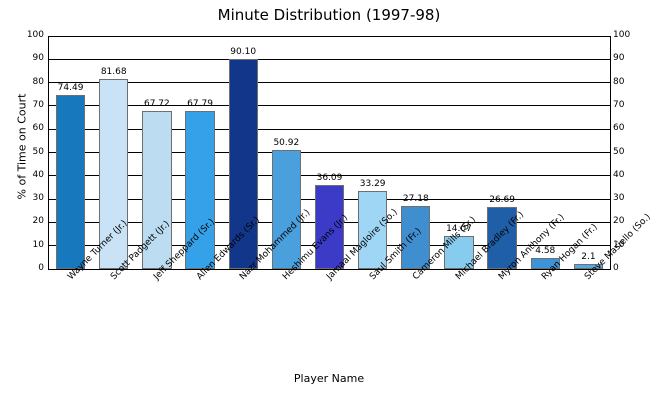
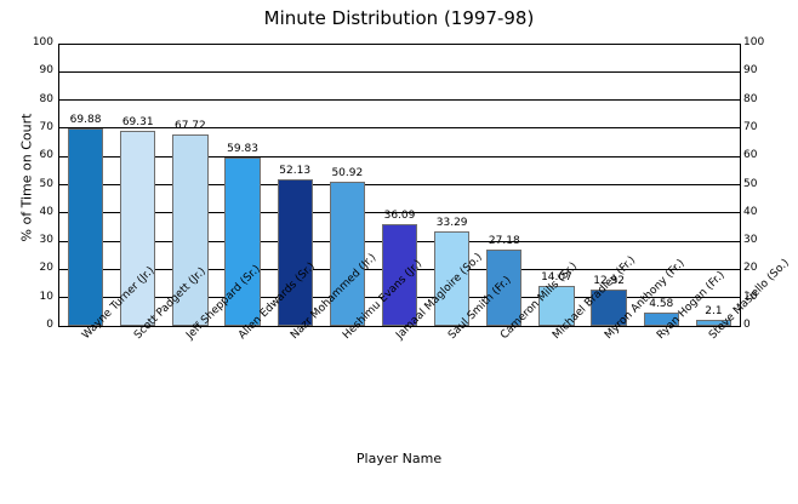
Wayne Turner (Jr.): 74.49 -> 69.88
Scott Padgett (Jr.): 81.68 -> 69.31
Allen Edwards (Sr.): 67.79 -> 59.83
Nazr Mohammed (Jr.): 90.10 -> 52.13
Myron Anthony (Fr.): 26.69 -> 12.92
